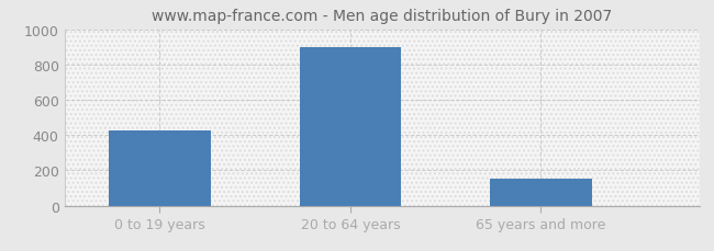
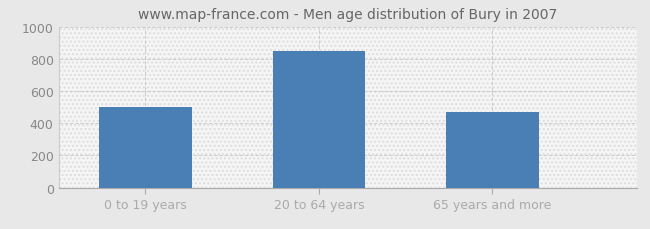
0 to 19 years: 420 -> 500
20 to 64 years: 900 -> 850
65 years and more: 150 -> 470
